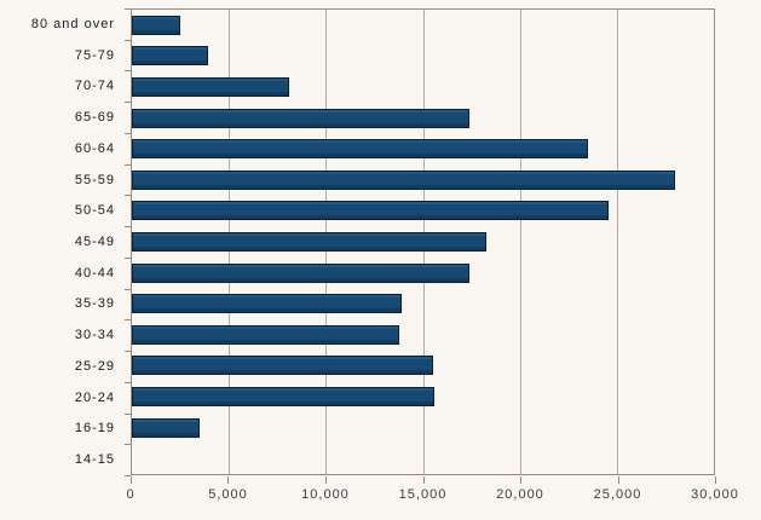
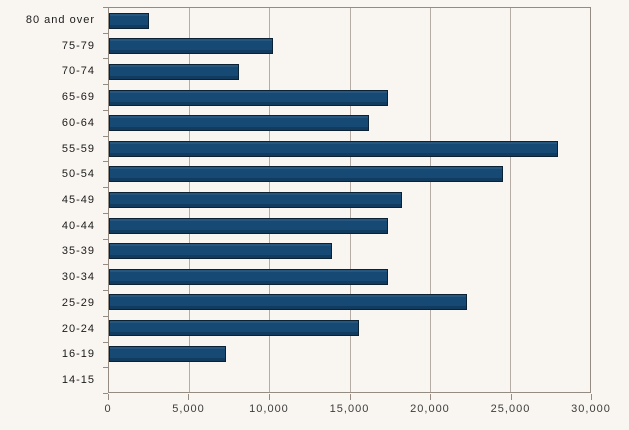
75-79: 3900 -> 10200
60-64: 23500 -> 16200
30-34: 13800 -> 17400
25-29: 15500 -> 22300
16-19: 3500 -> 7300
